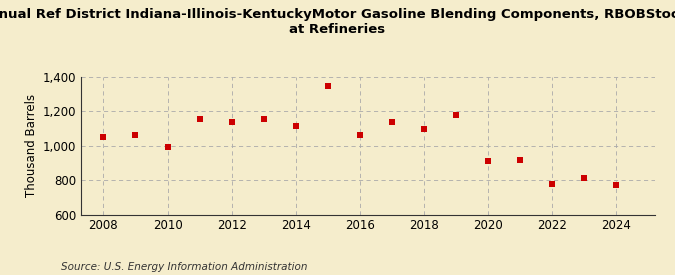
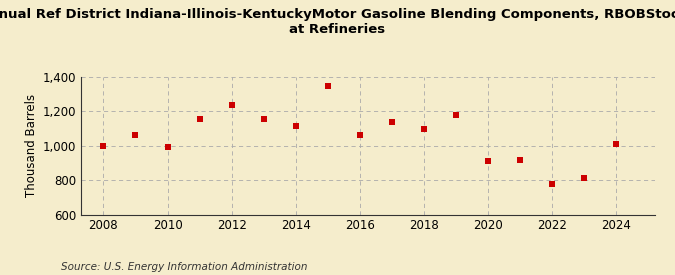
2008: 1,050 -> 1,000
2012: 1,140 -> 1,240
2024: 770 -> 1,010
